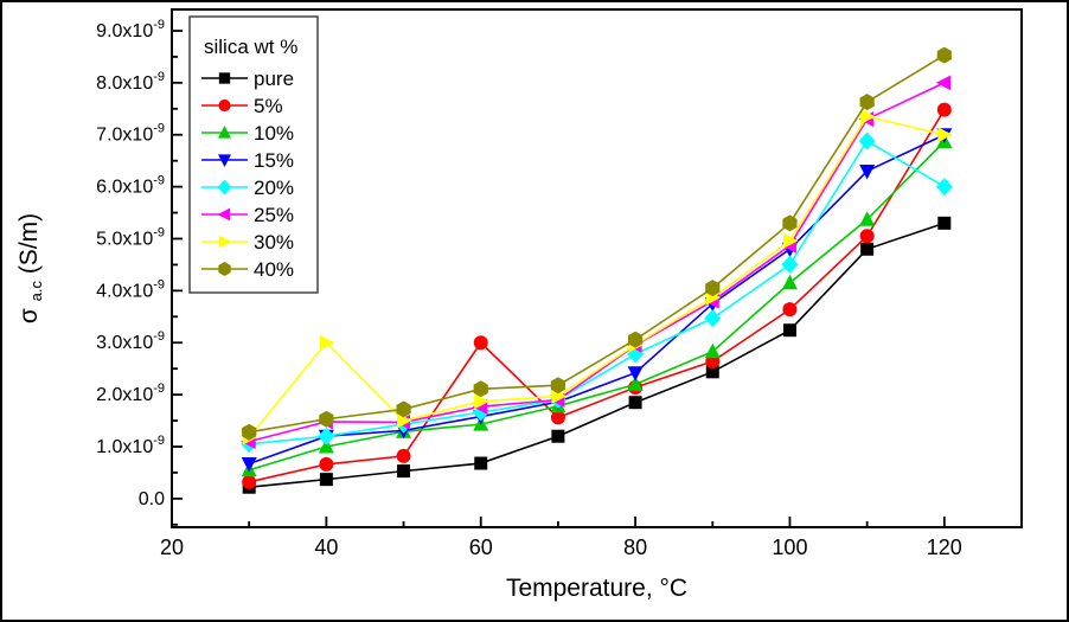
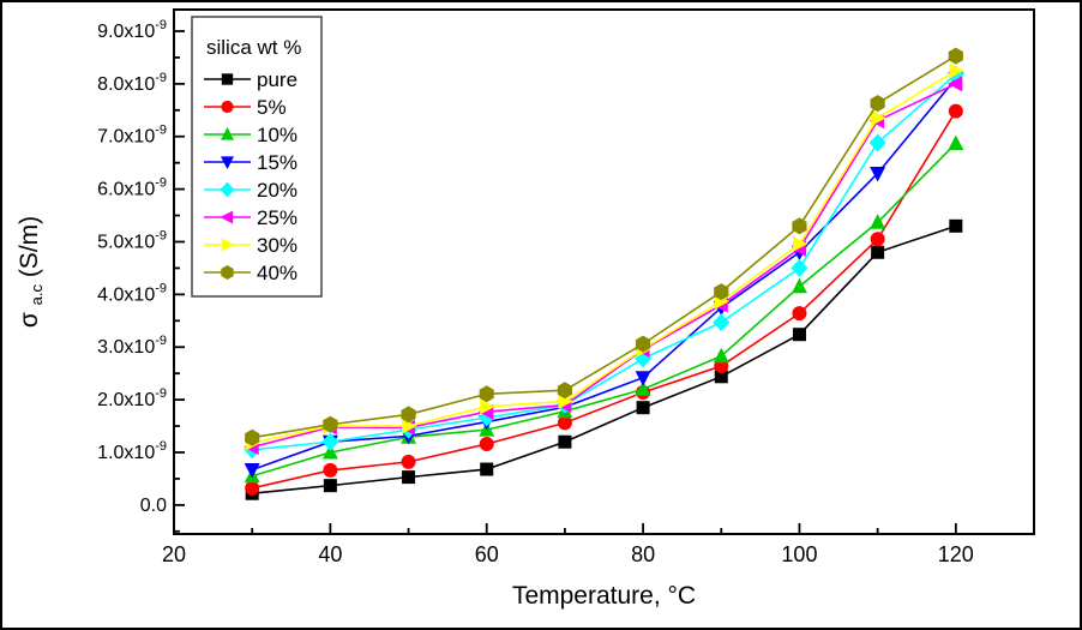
30%/40: 3% -> 2%
5%/60: 3% -> 1%
15%/120: 7% -> 8%
20%/120: 6% -> 8%
30%/120: 7% -> 8%
